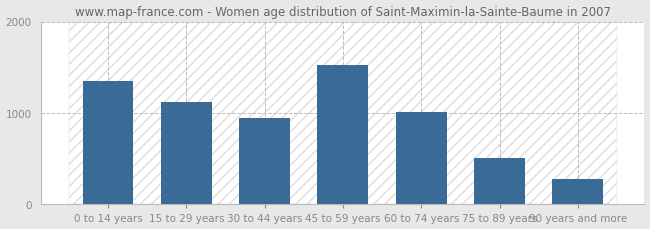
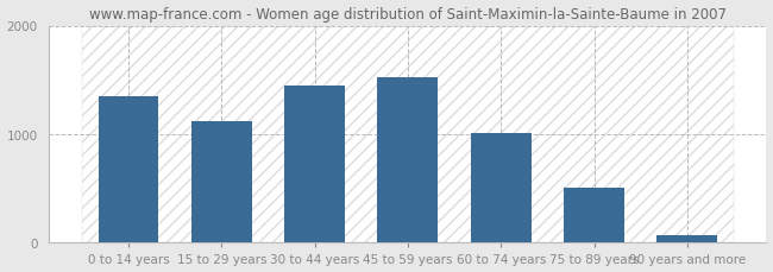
30 to 44 years: 940 -> 1450
90 years and more: 280 -> 80
